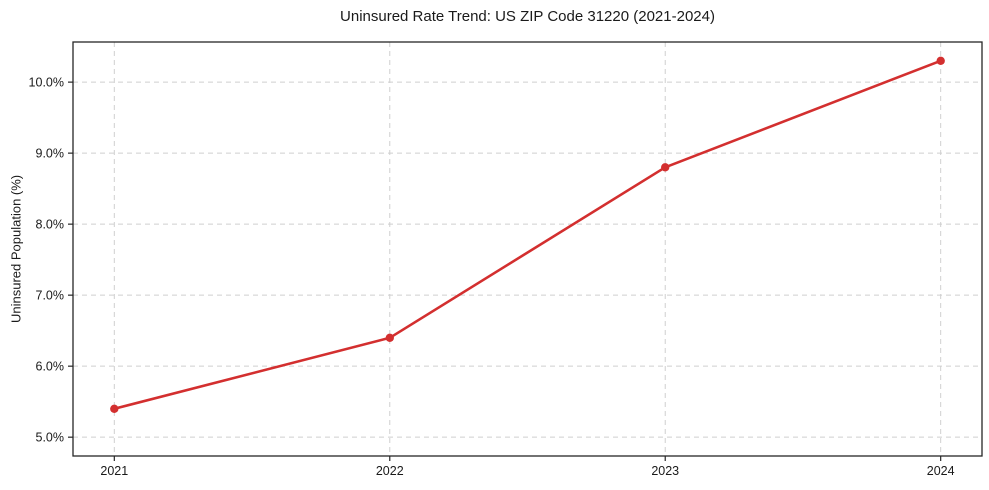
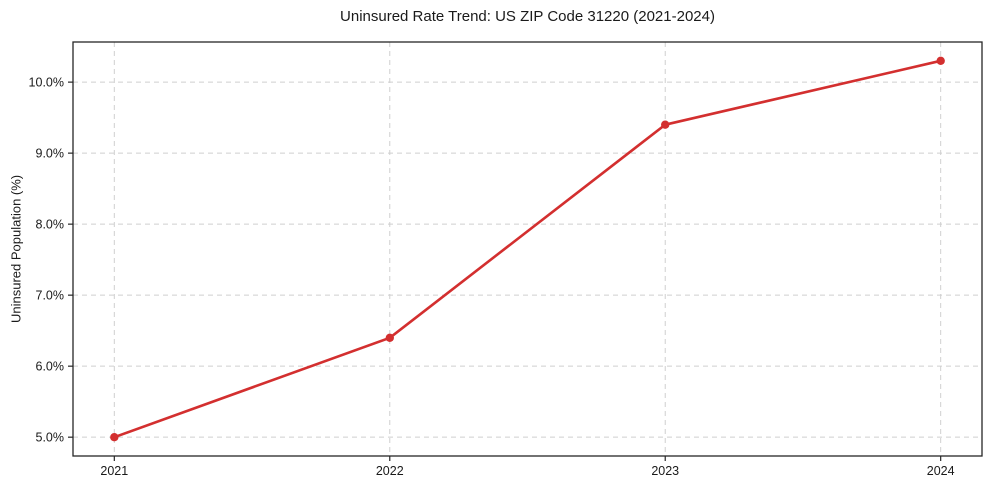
2021: 5.4% -> 5.0%
2023: 8.8% -> 9.4%
